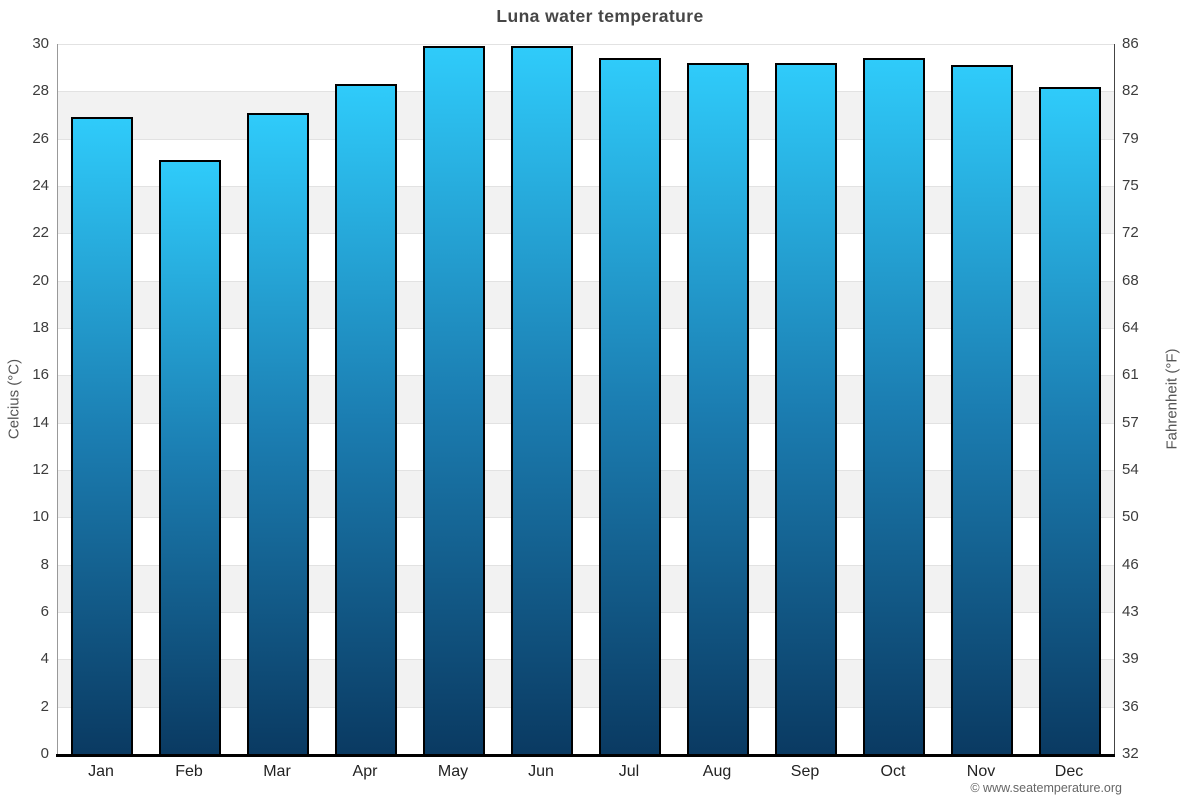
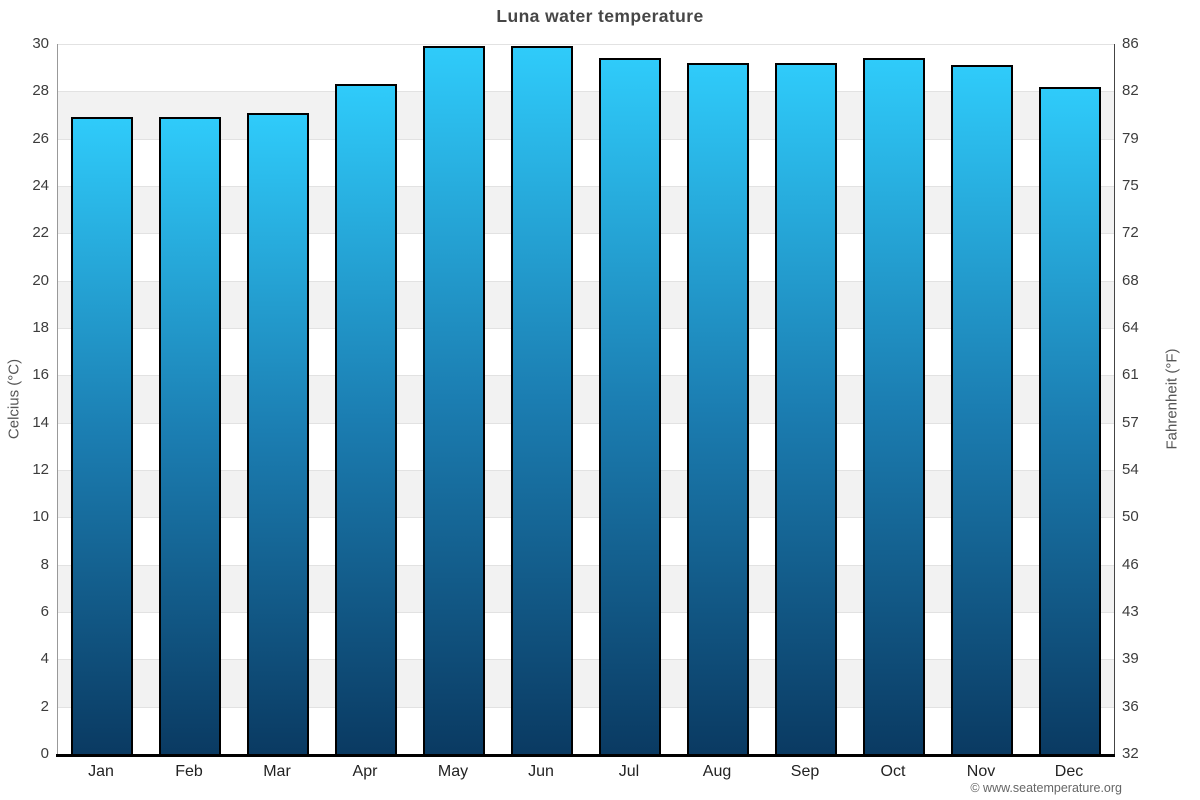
Feb: 25.1 -> 26.9
